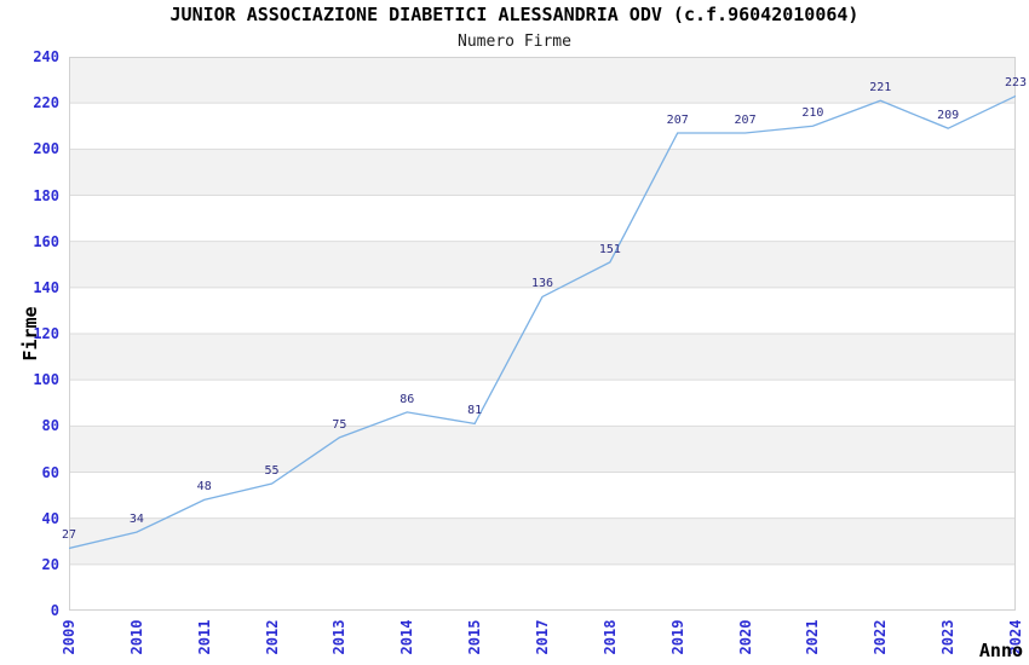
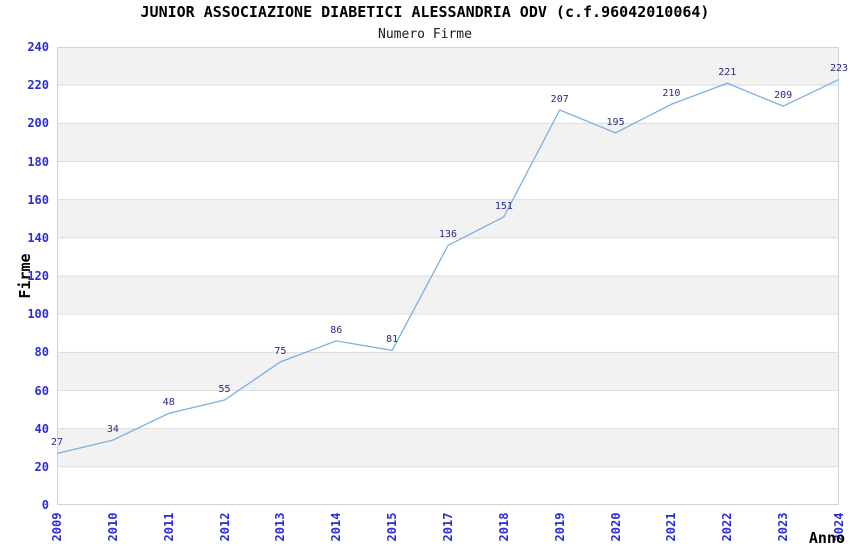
2020: 207 -> 195
